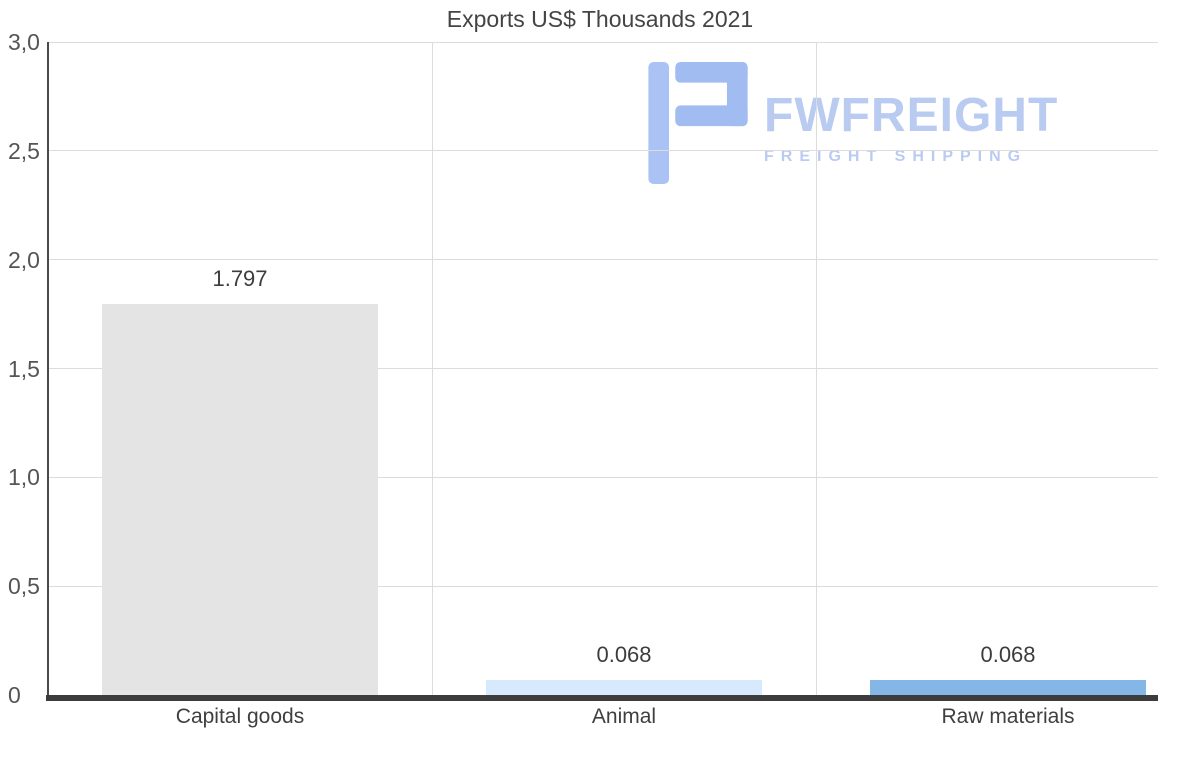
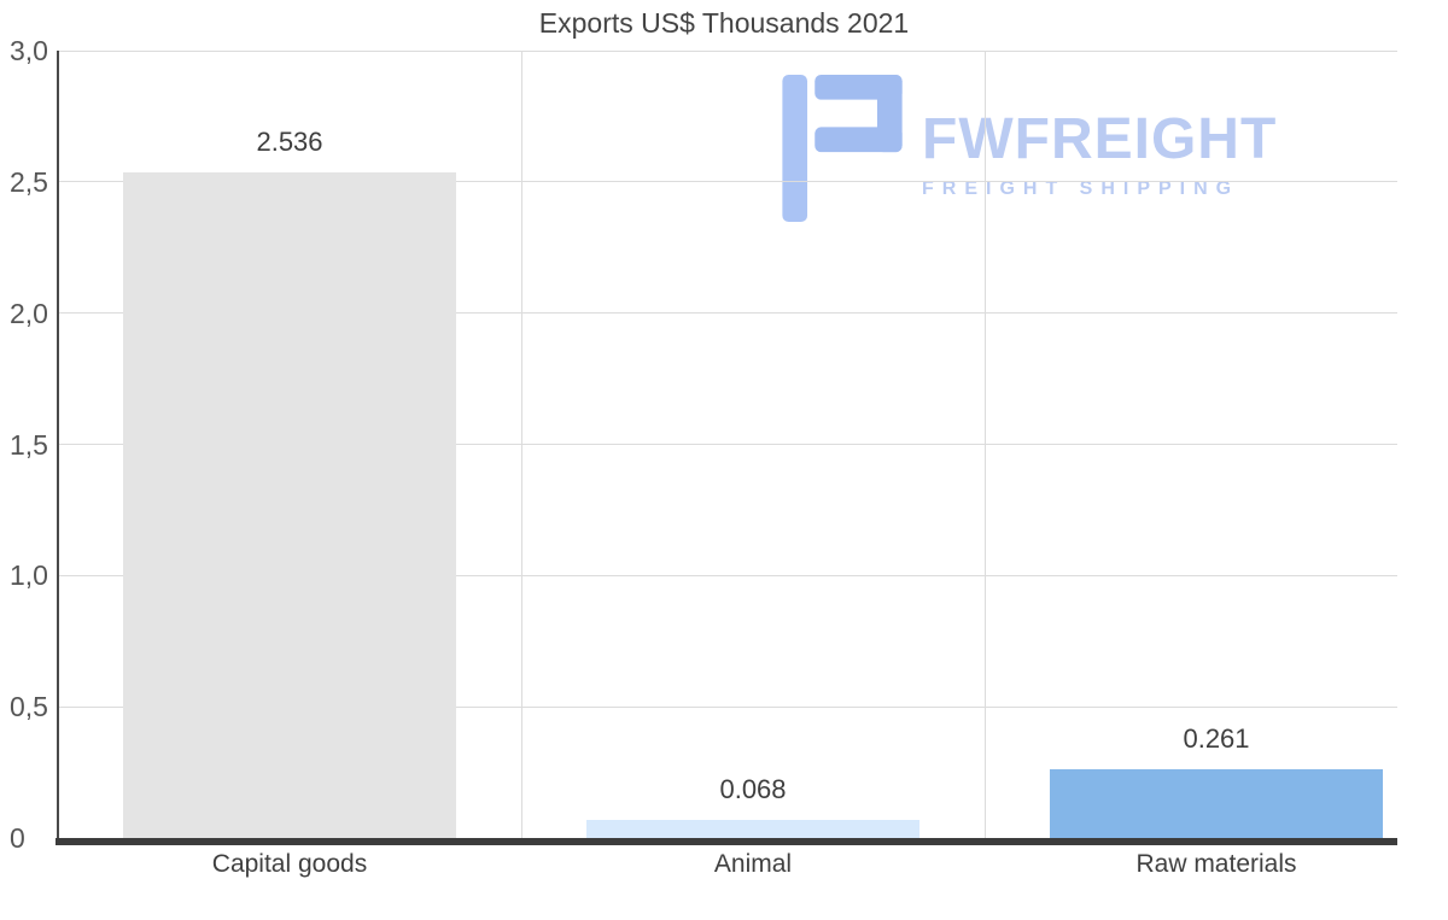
Capital goods: 1.797 -> 2.536
Raw materials: 0.068 -> 0.261
